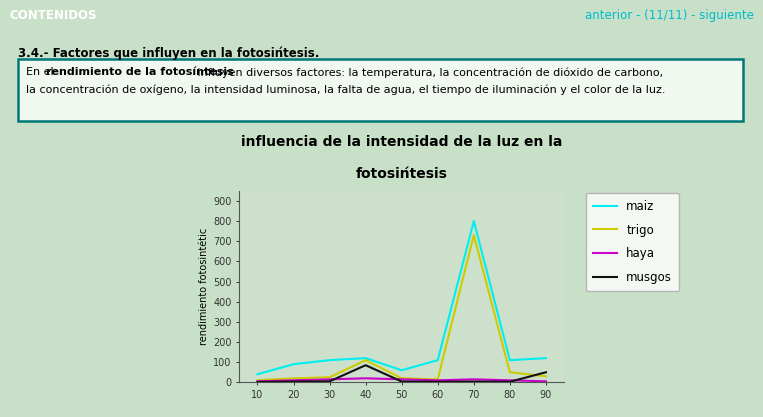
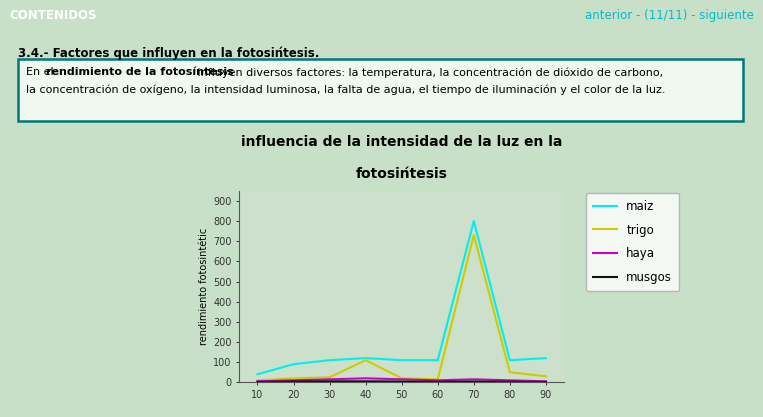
musgos/40: 85 -> 5
maiz/50: 60 -> 110
musgos/90: 50 -> 2
